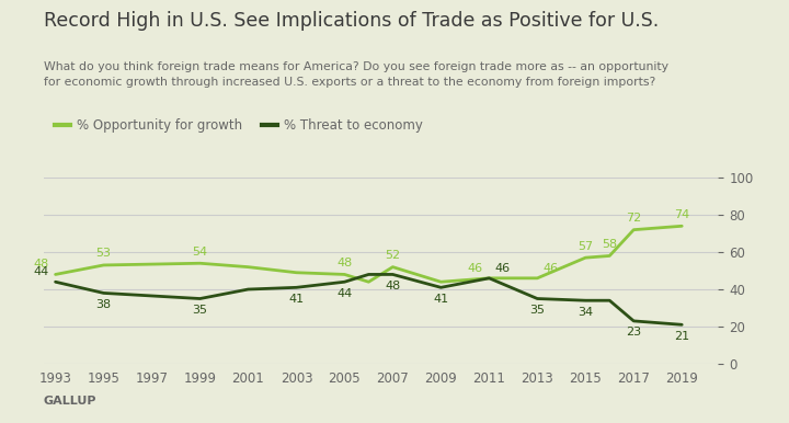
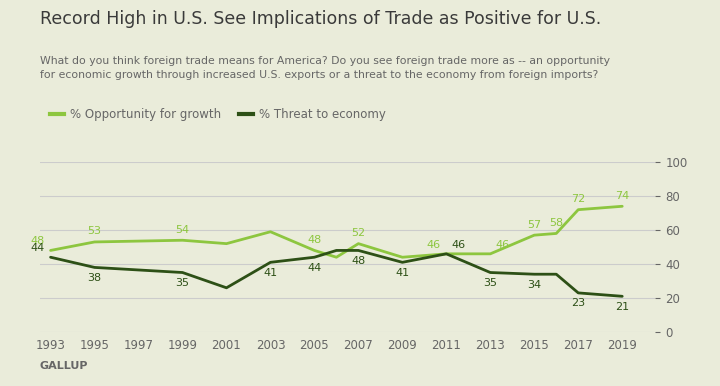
% Threat to economy/2001: 40 -> 26
% Opportunity for growth/2003: 49 -> 59
